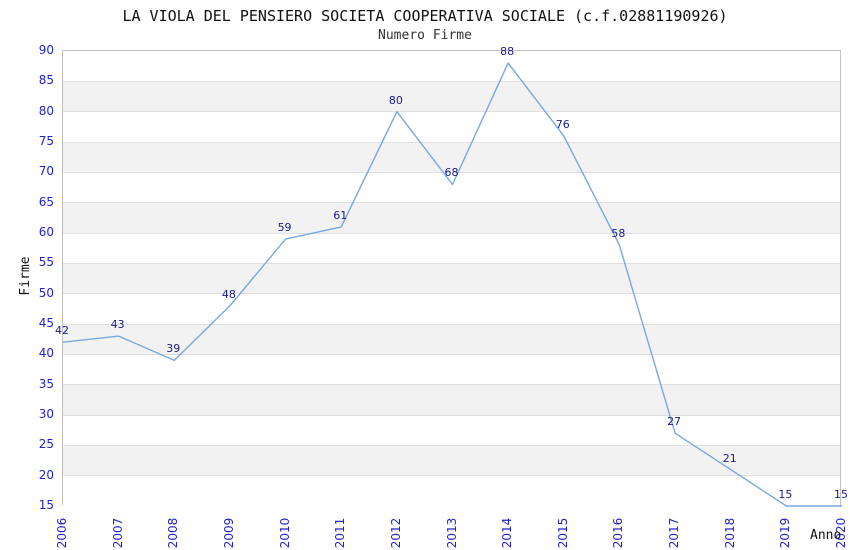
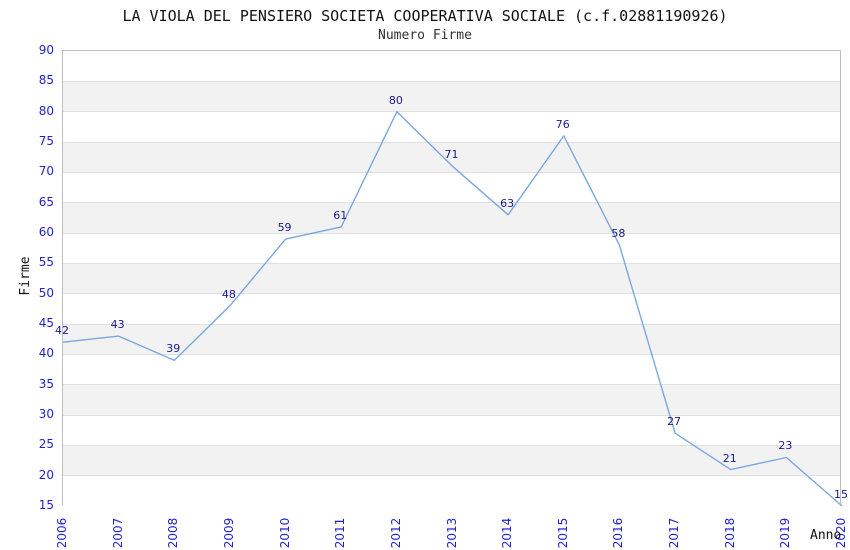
2013: 68 -> 71
2014: 88 -> 63
2019: 15 -> 23
